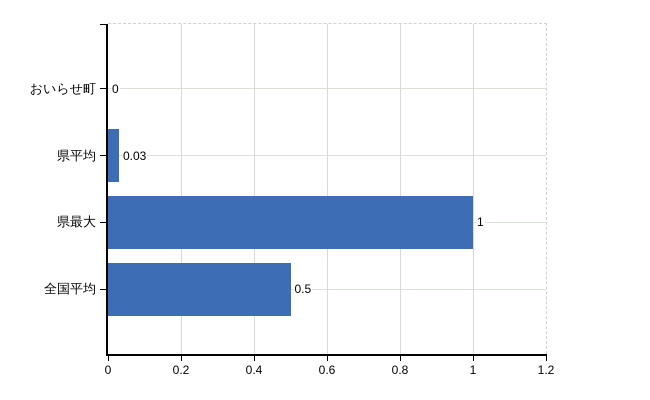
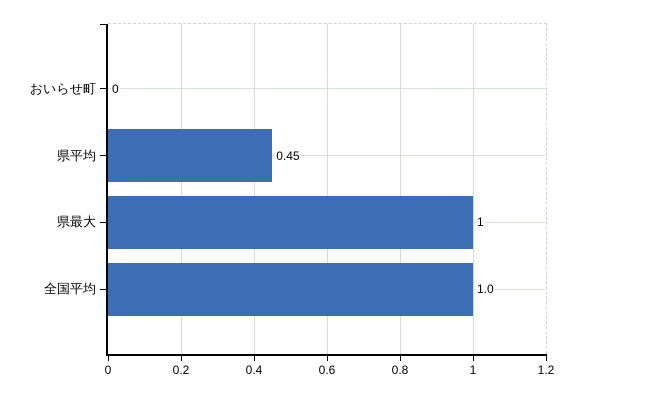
県平均: 0.03 -> 0.45
全国平均: 0.5 -> 1.0
